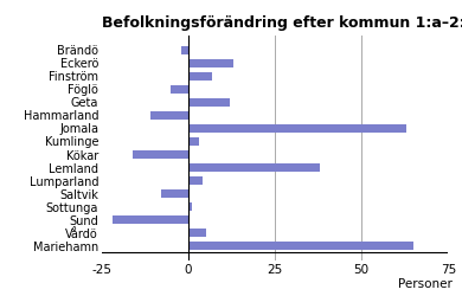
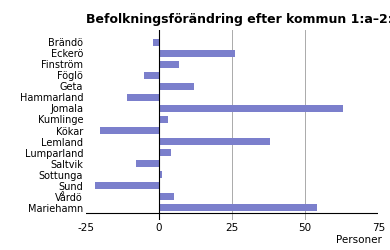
Eckerö: 13 -> 26
Kökar: -16 -> -20
Mariehamn: 65 -> 54
